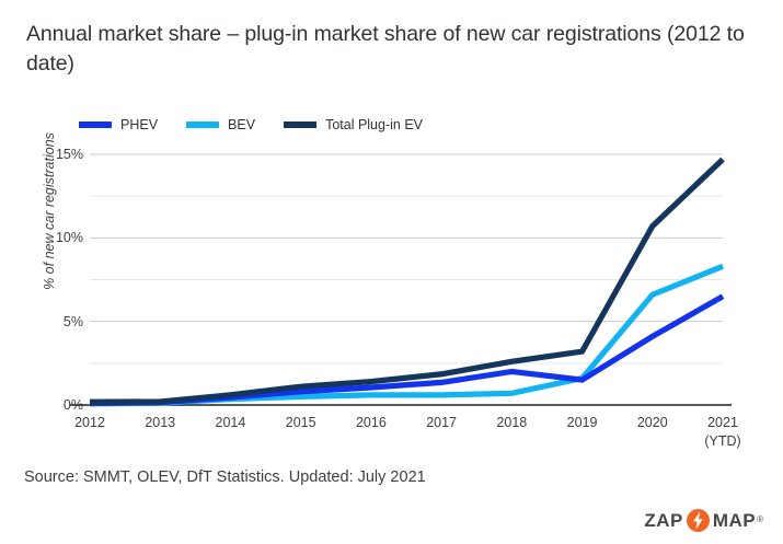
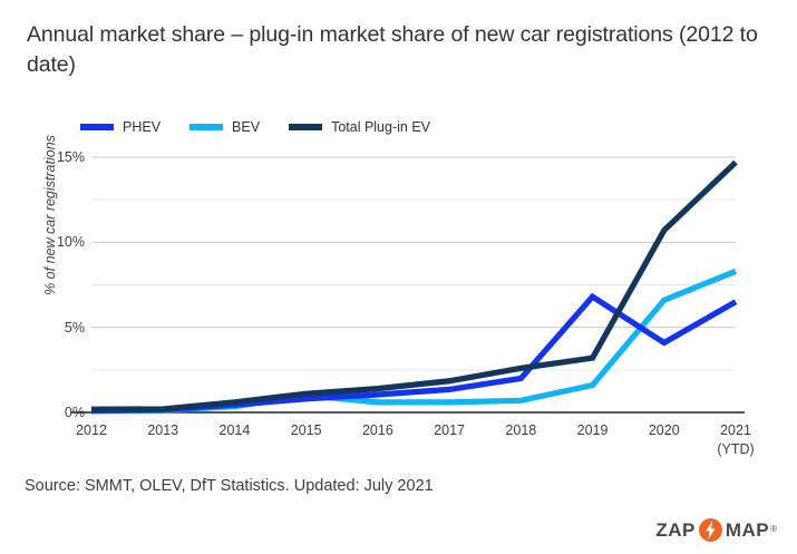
BEV/2015: 0.5% -> 1.0%
PHEV/2019: 1.5% -> 6.8%
